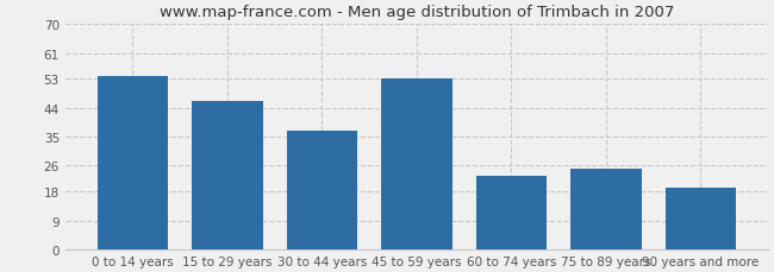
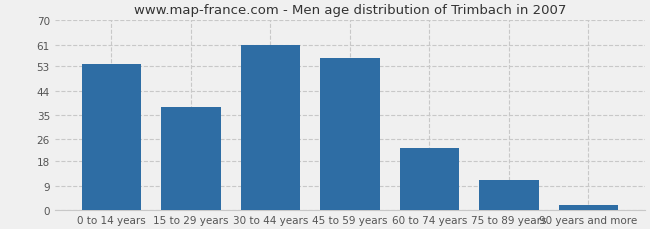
15 to 29 years: 46 -> 38
30 to 44 years: 37 -> 61
45 to 59 years: 53 -> 56
75 to 89 years: 25 -> 11
90 years and more: 19 -> 2
